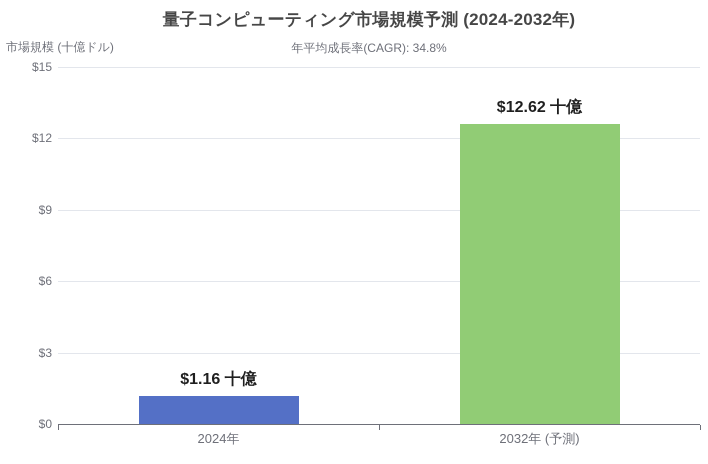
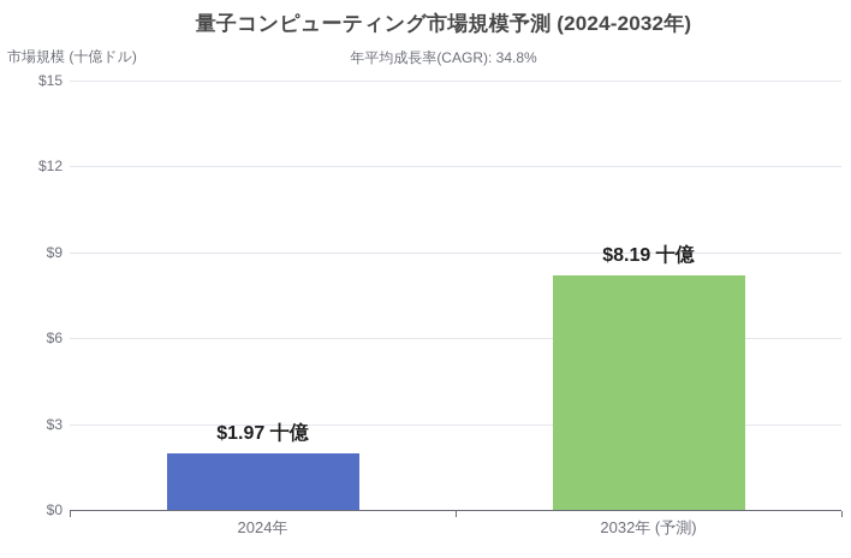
2024年: $1.16 -> $1.97
2032年 (予測): $12.62 -> $8.19
